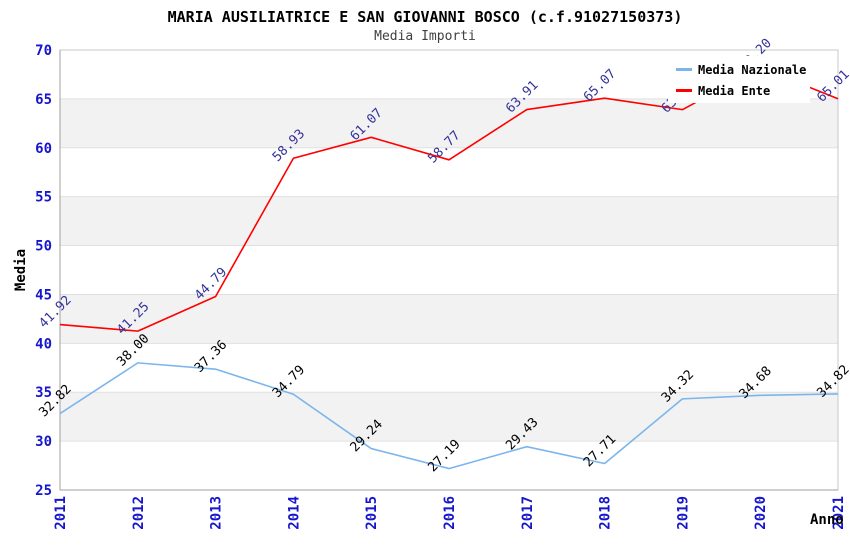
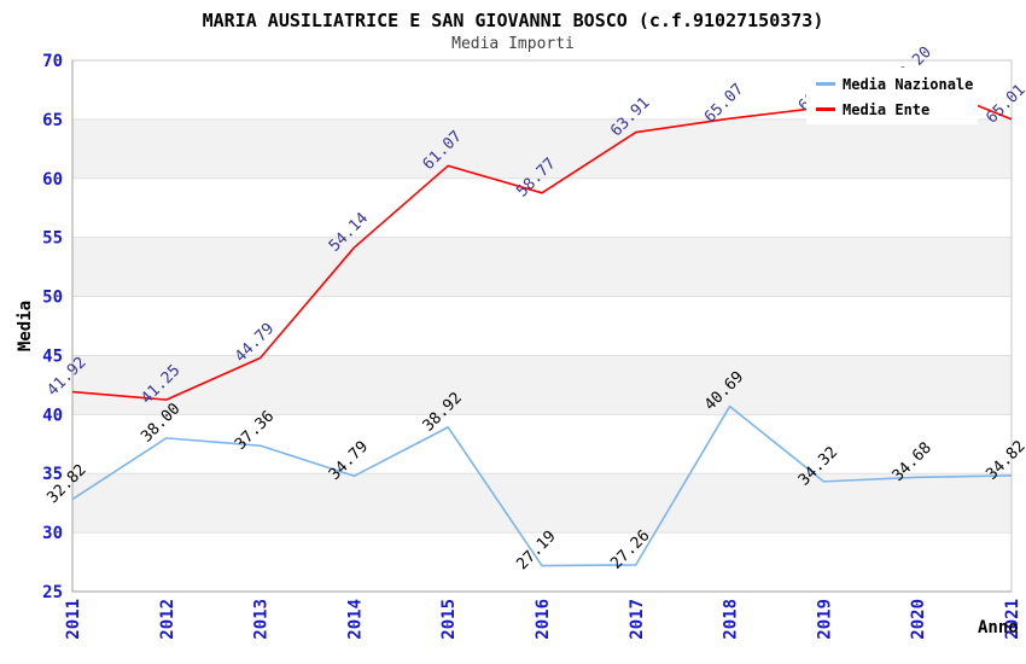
Media Ente/2014: 58.93 -> 54.14
Media Nazionale/2015: 29.24 -> 38.92
Media Nazionale/2017: 29.43 -> 27.26
Media Nazionale/2018: 27.71 -> 40.69
Media Ente/2019: 63.90 -> 66.03
